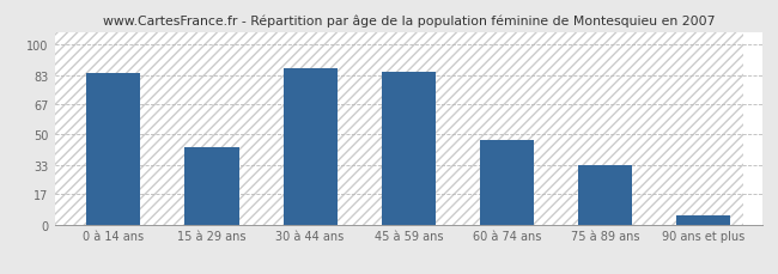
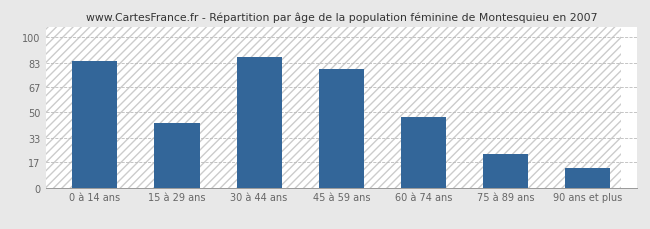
45 à 59 ans: 85 -> 79
75 à 89 ans: 33 -> 22
90 ans et plus: 5 -> 13
